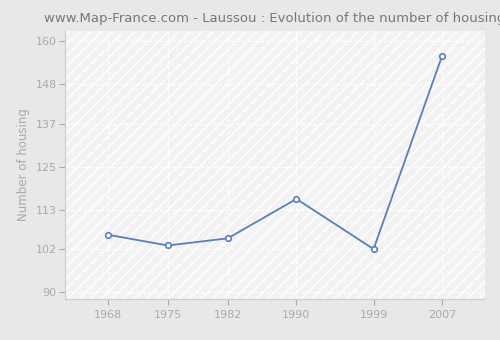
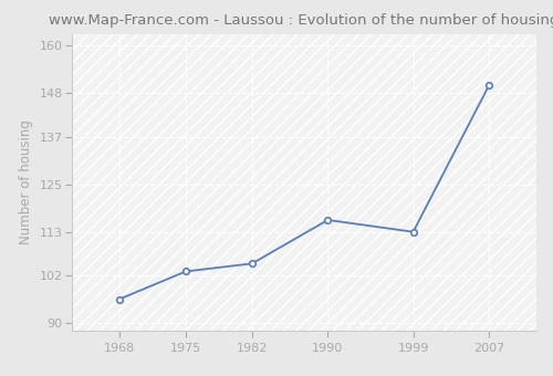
1968: 106 -> 96
1999: 102 -> 113
2007: 156 -> 150
